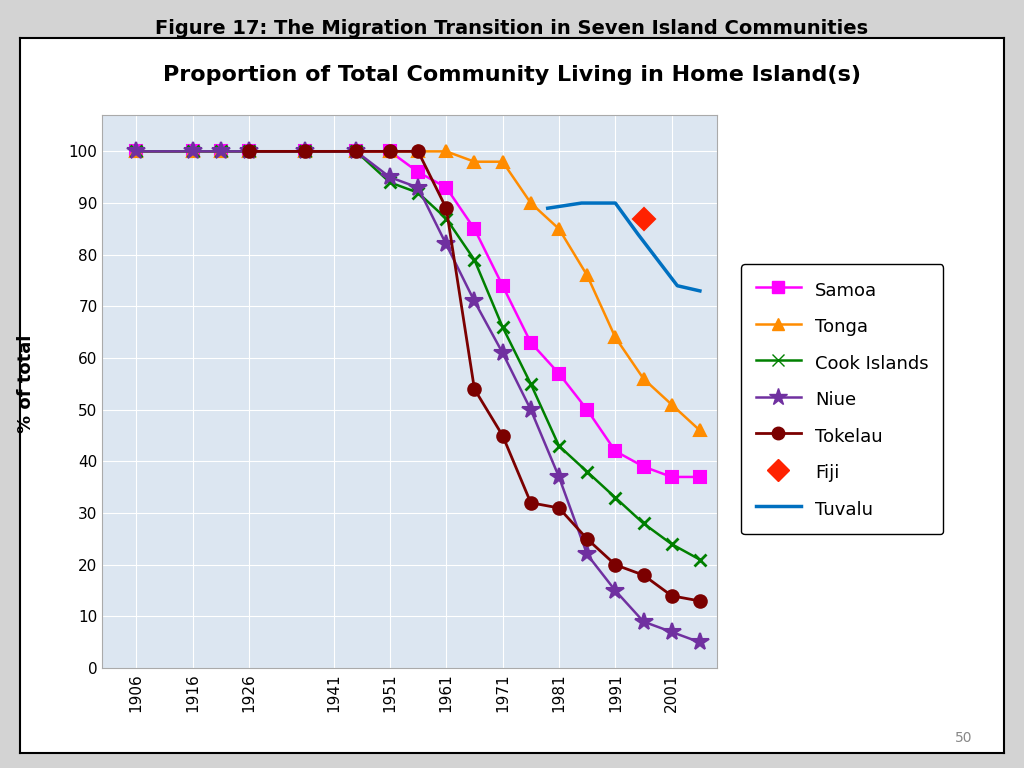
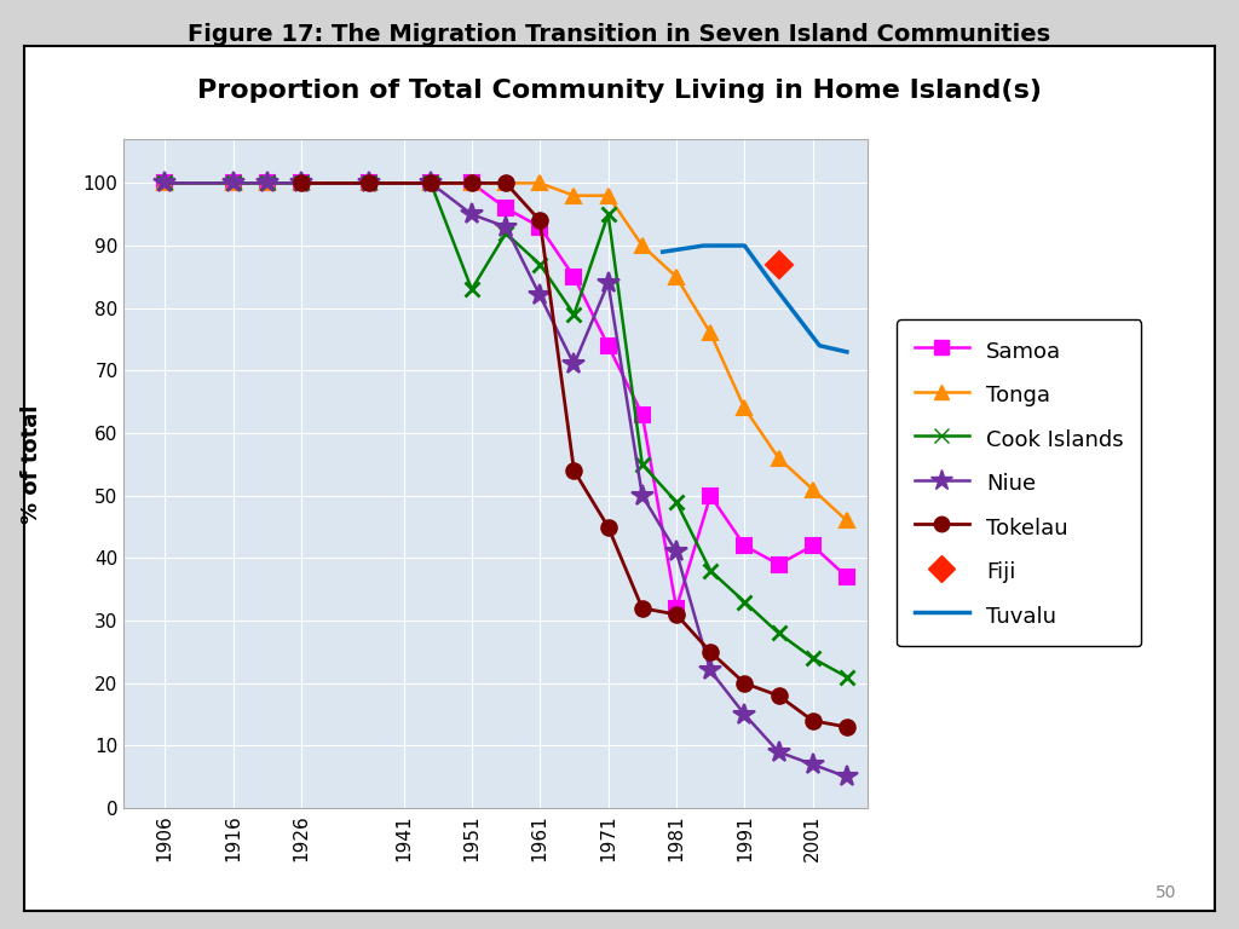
Cook Islands/1951: 94 -> 83
Tokelau/1961: 89 -> 94
Cook Islands/1971: 66 -> 95
Niue/1971: 61 -> 84
Samoa/1981: 57 -> 32
Cook Islands/1981: 43 -> 49
Niue/1981: 37 -> 41
Samoa/2001: 37 -> 42
